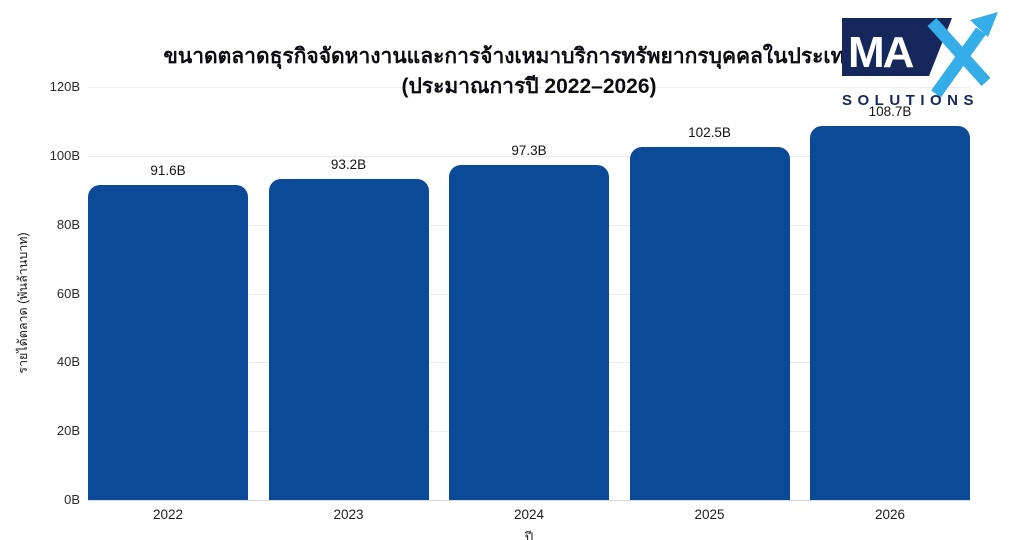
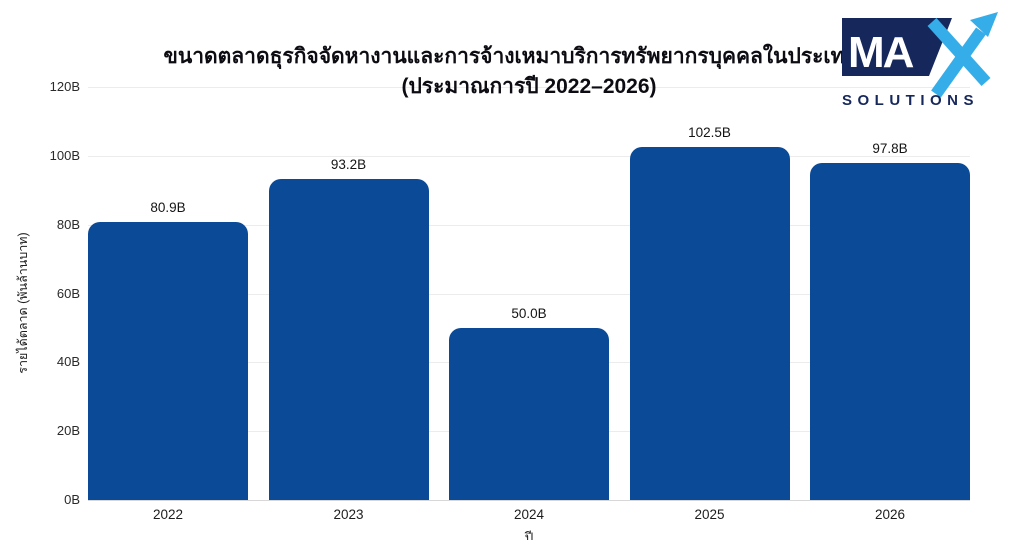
2022: 91.6B -> 80.9B
2024: 97.3B -> 50.0B
2026: 108.7B -> 97.8B
